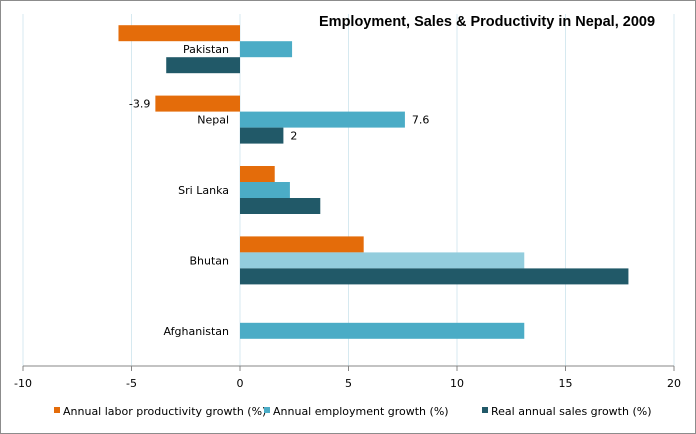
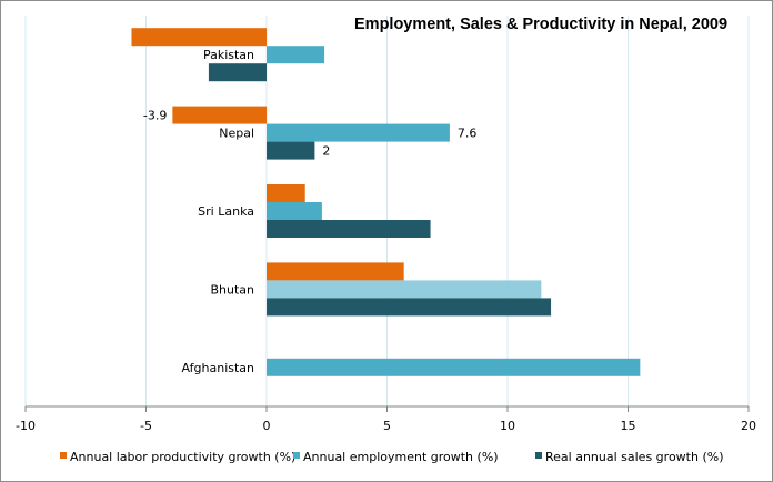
Real annual sales growth (%)/Pakistan: -3.4 -> -2.4
Real annual sales growth (%)/Sri Lanka: 3.7 -> 6.8
Annual employment growth (%)/Bhutan: 13.1 -> 11.4
Real annual sales growth (%)/Bhutan: 17.9 -> 11.8
Annual employment growth (%)/Afghanistan: 13.1 -> 15.5
